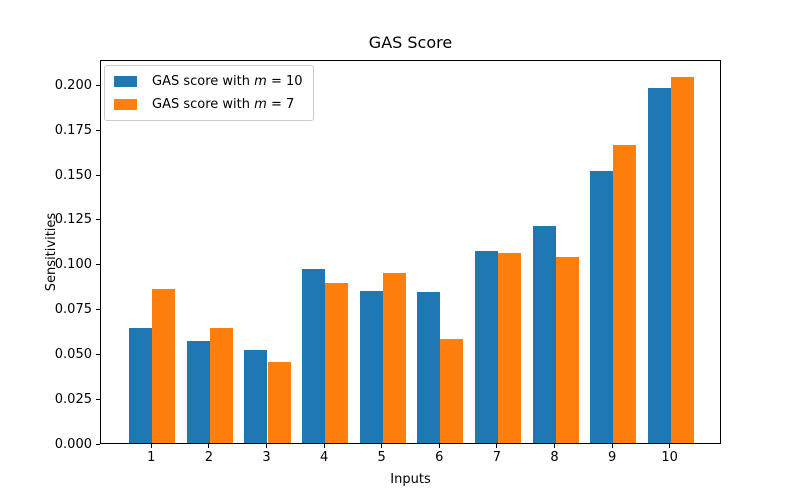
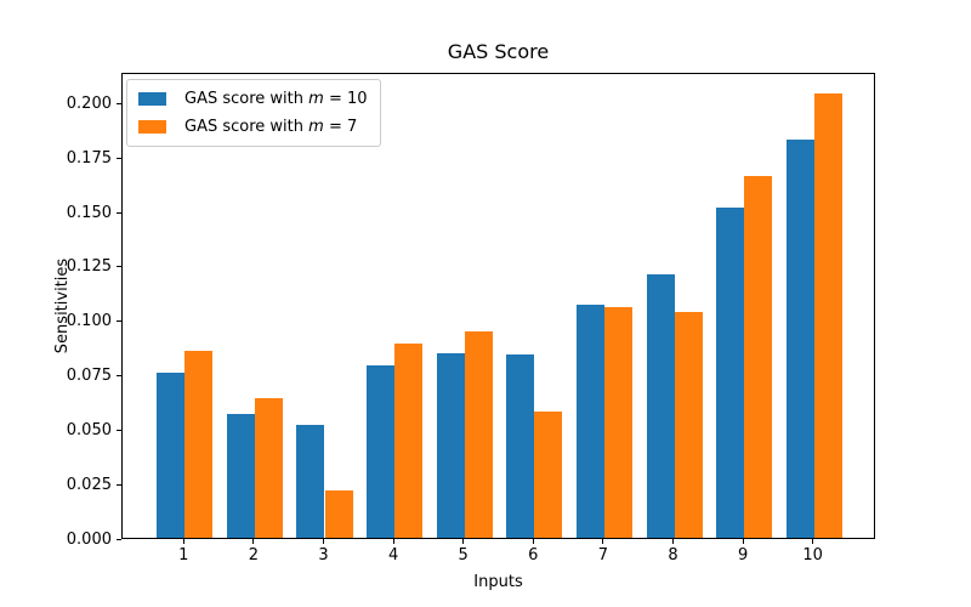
GAS score with m = 10/1: 0.064 -> 0.076
GAS score with m = 7/3: 0.045 -> 0.022
GAS score with m = 10/4: 0.097 -> 0.079
GAS score with m = 10/10: 0.198 -> 0.183
